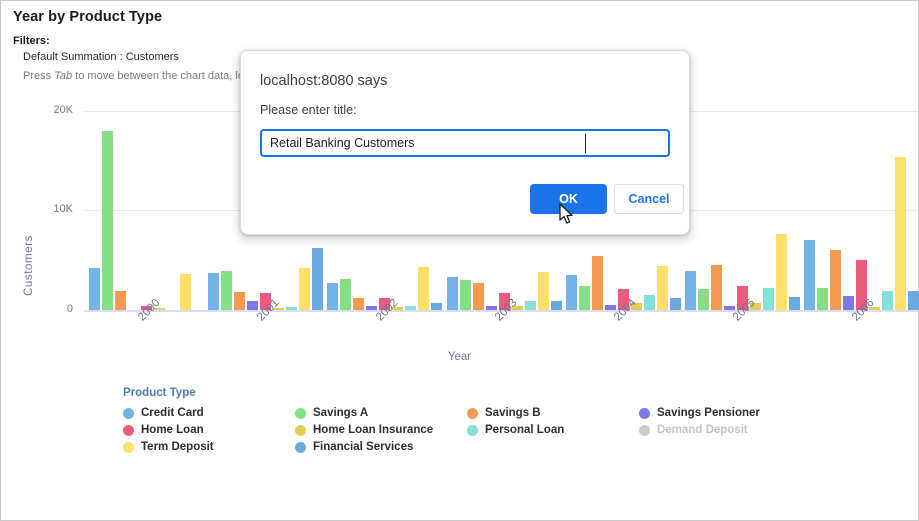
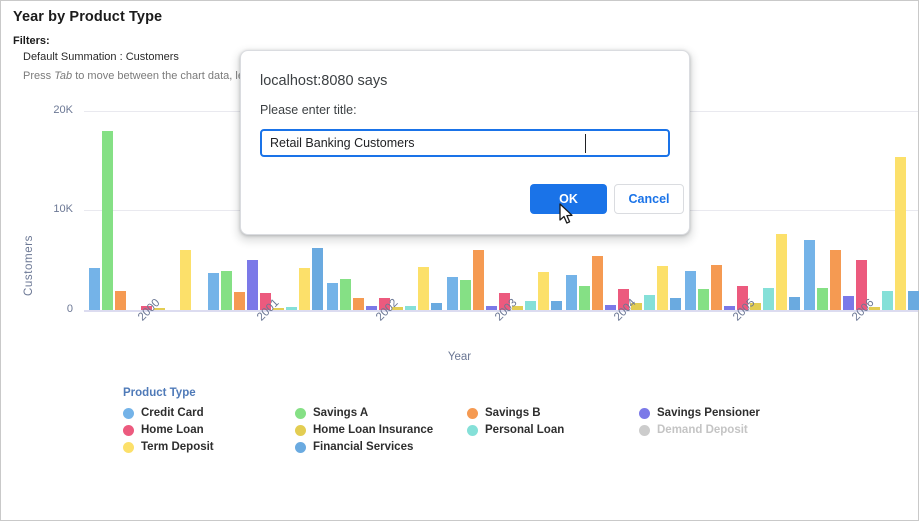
Term Deposit/2000: 4K -> 6K
Savings Pensioner/2001: 1K -> 5K
Savings B/2003: 3K -> 6K
